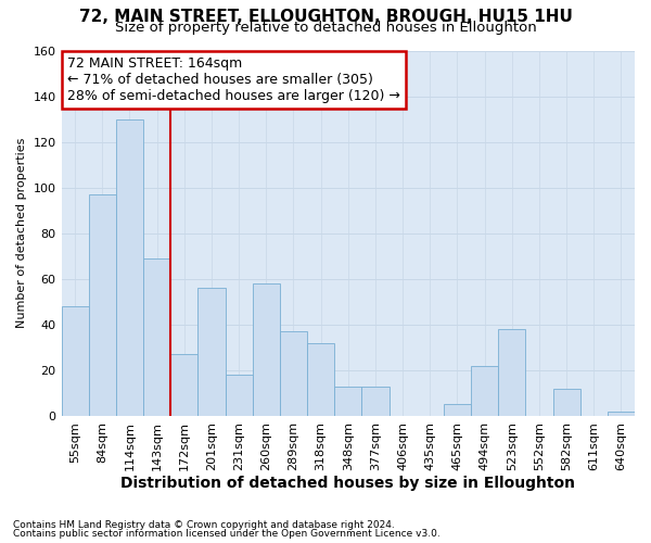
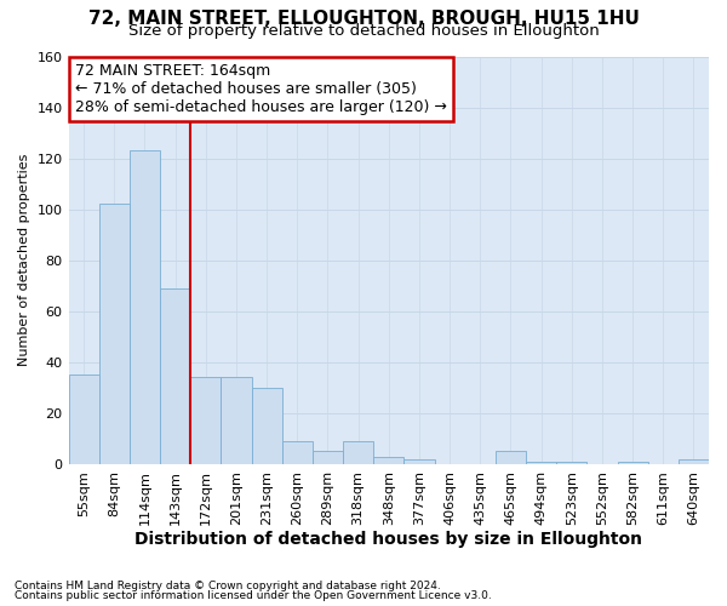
55sqm: 48 -> 35
84sqm: 97 -> 102
114sqm: 130 -> 123
172sqm: 27 -> 34
201sqm: 56 -> 34
231sqm: 18 -> 30
260sqm: 58 -> 9
289sqm: 37 -> 5
318sqm: 32 -> 9
348sqm: 13 -> 3
377sqm: 13 -> 2
494sqm: 22 -> 1
523sqm: 38 -> 1
582sqm: 12 -> 1
